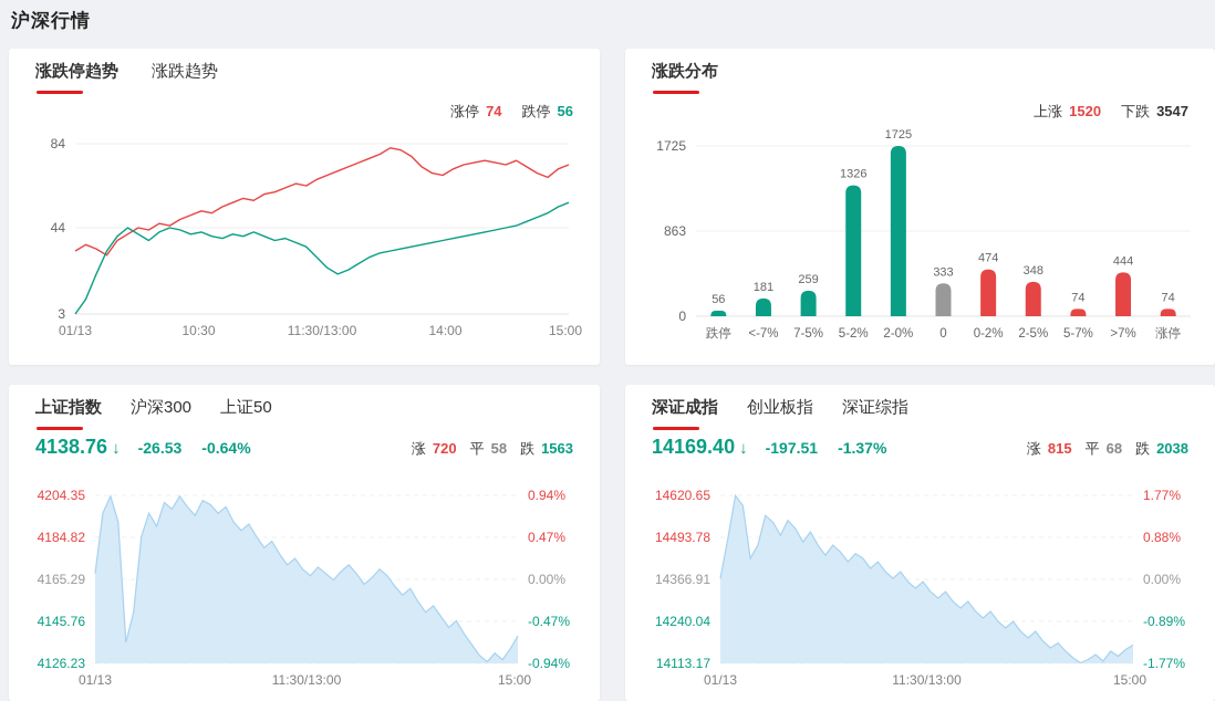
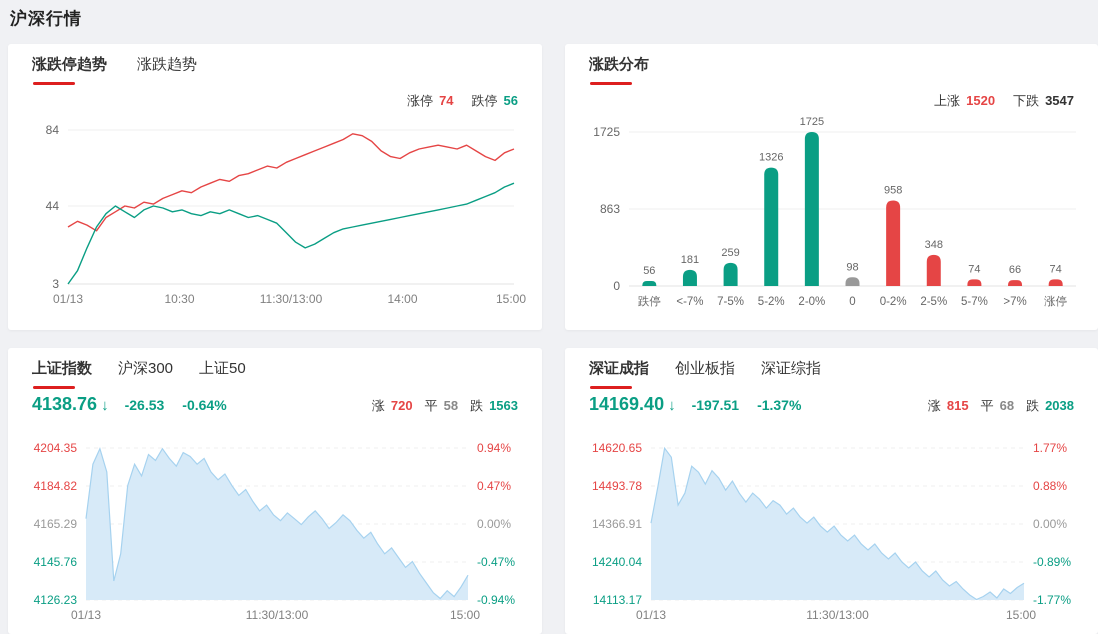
涨跌分布/0: 333 -> 98
涨跌分布/0-2%: 474 -> 958
涨跌分布/>7%: 444 -> 66
